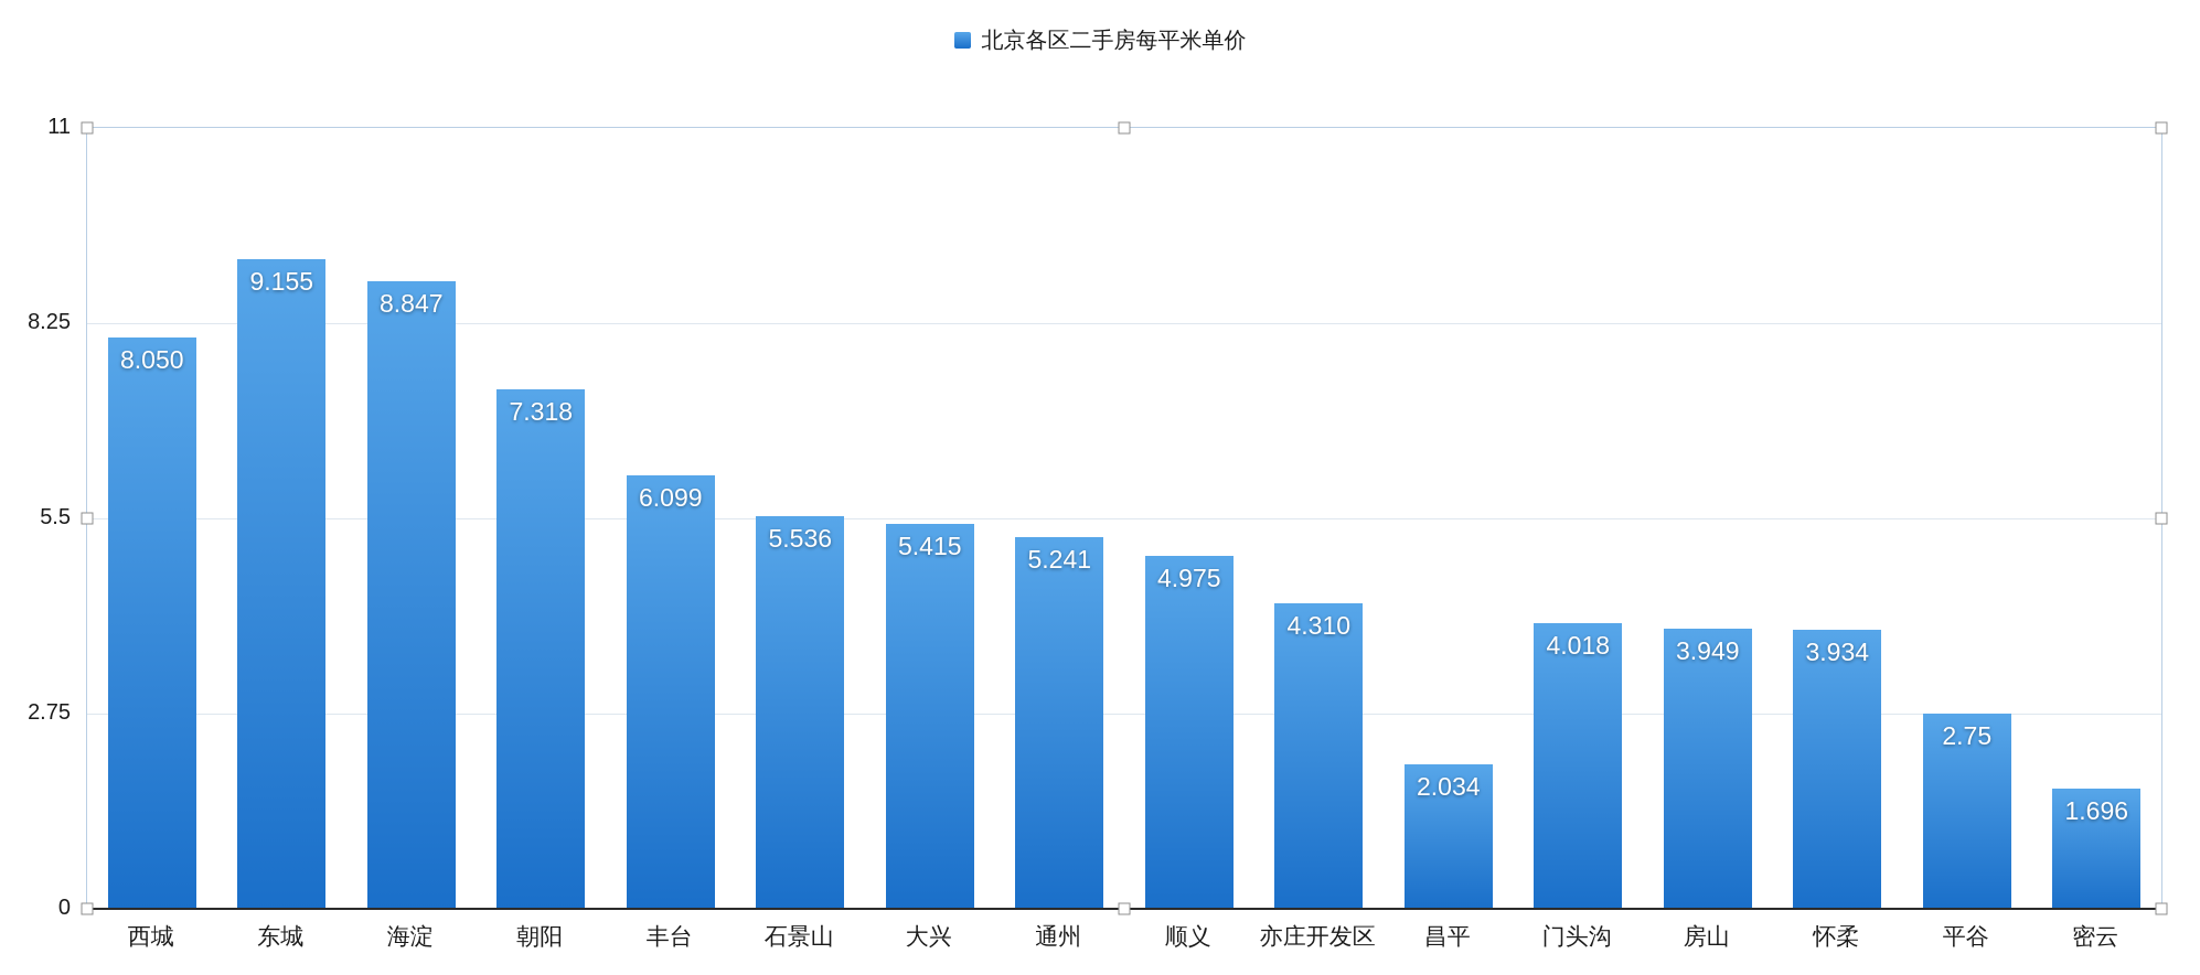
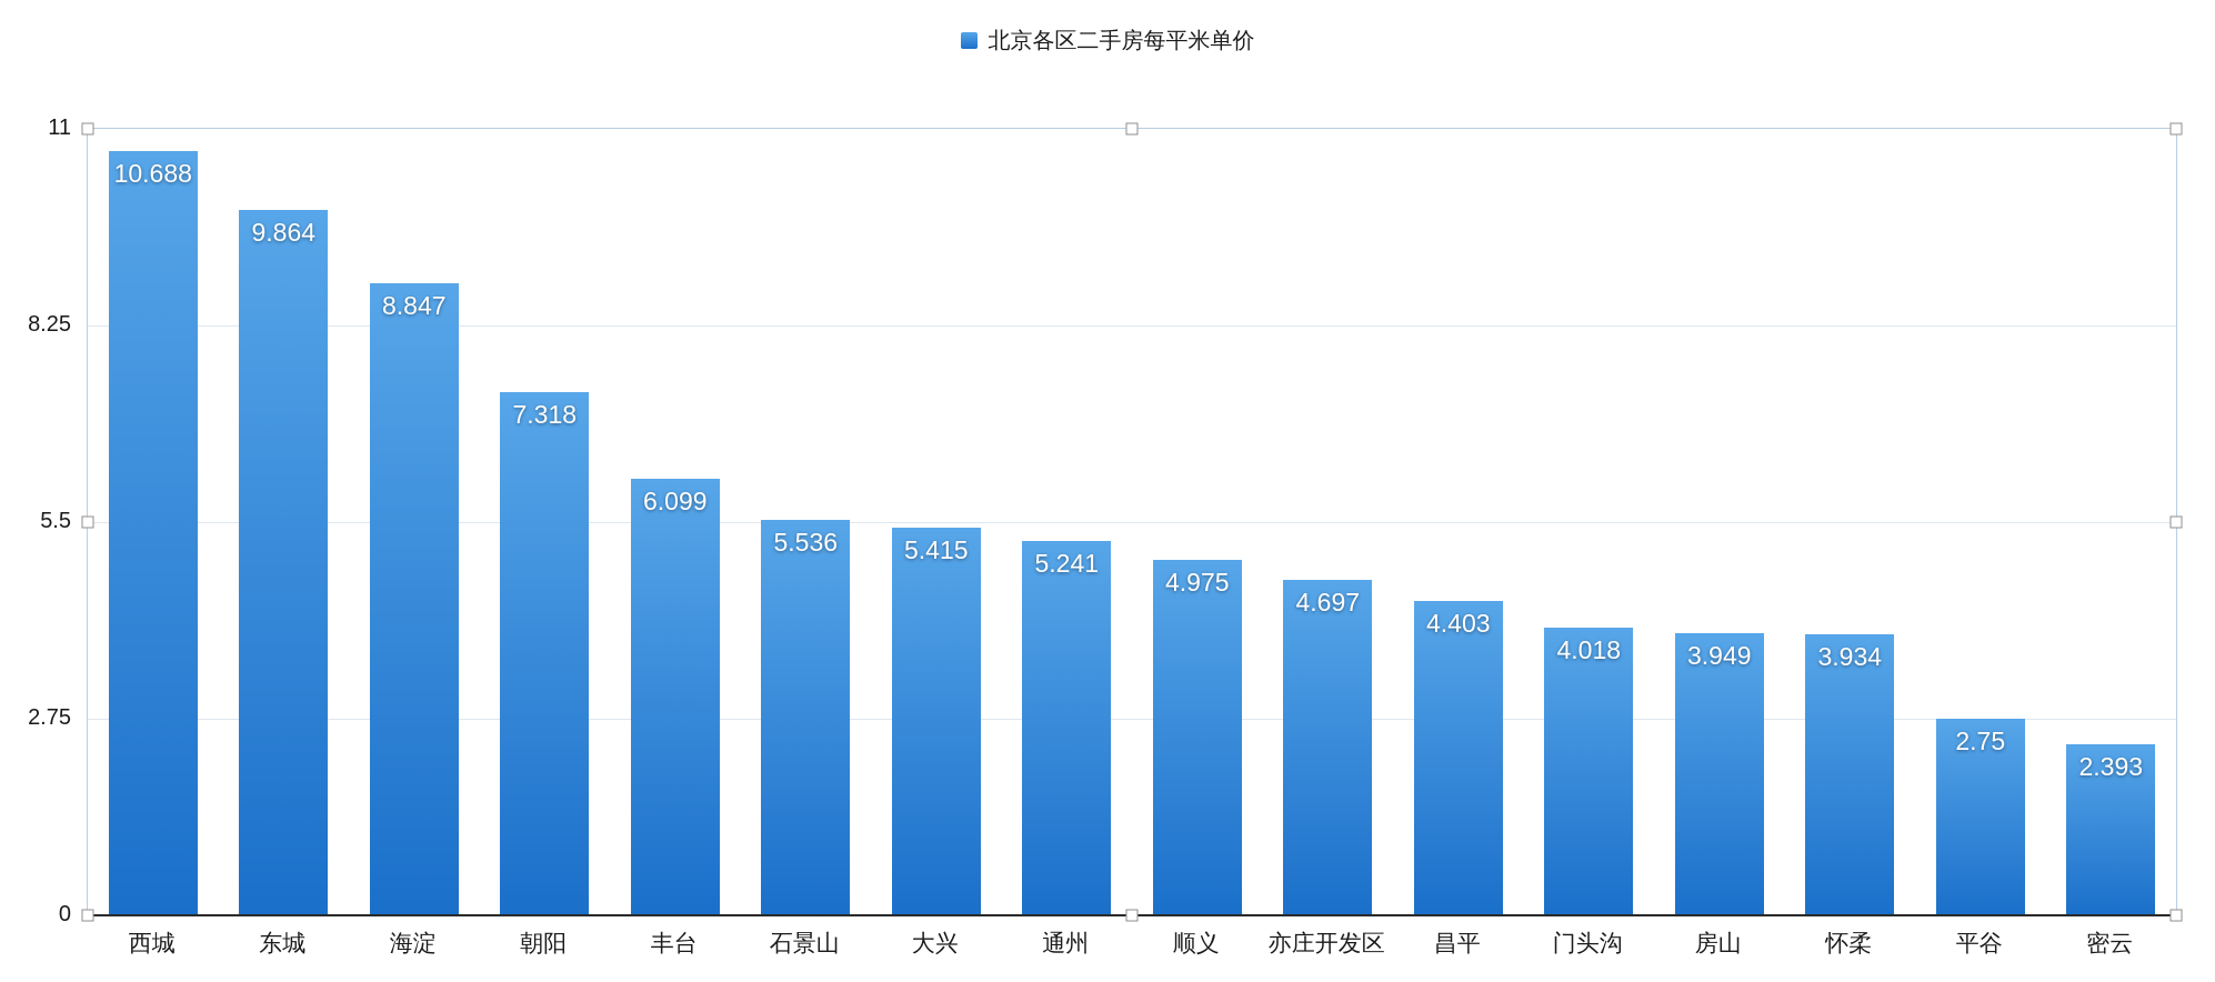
西城: 8.050 -> 10.688
东城: 9.155 -> 9.864
亦庄开发区: 4.310 -> 4.697
昌平: 2.034 -> 4.403
密云: 1.696 -> 2.393
